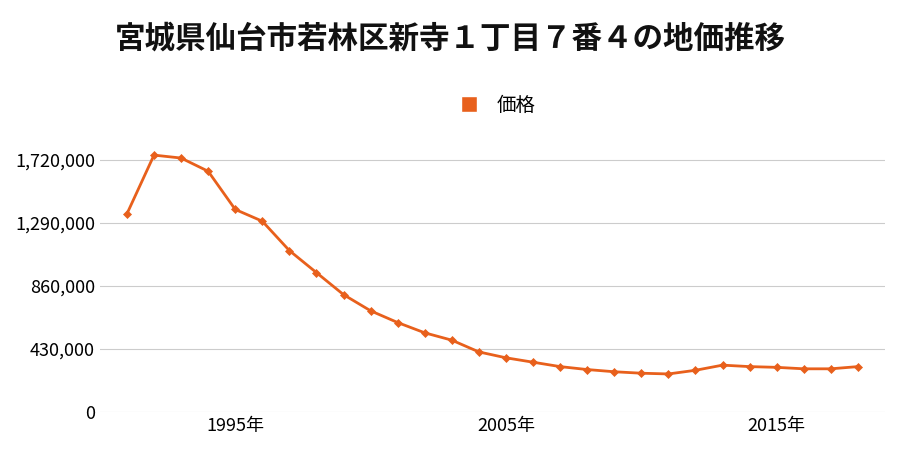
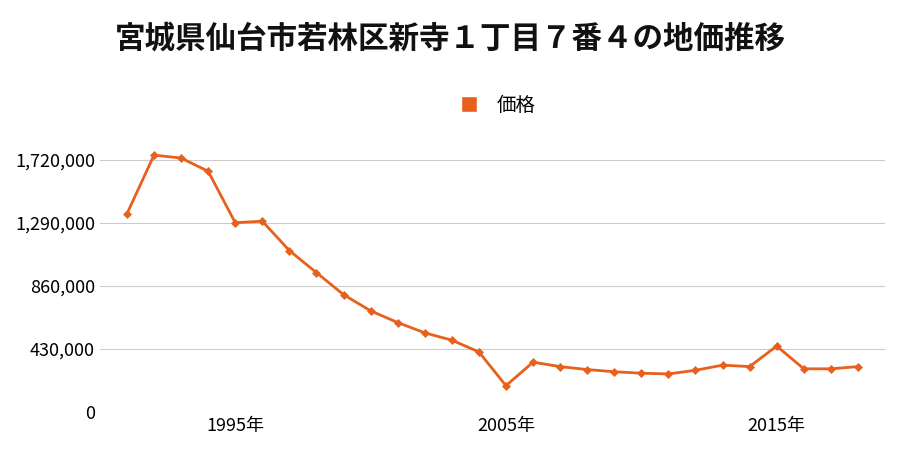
1995年: 1,380,000 -> 1,290,000
2005年: 370,000 -> 180,000
2015年: 300,000 -> 450,000
